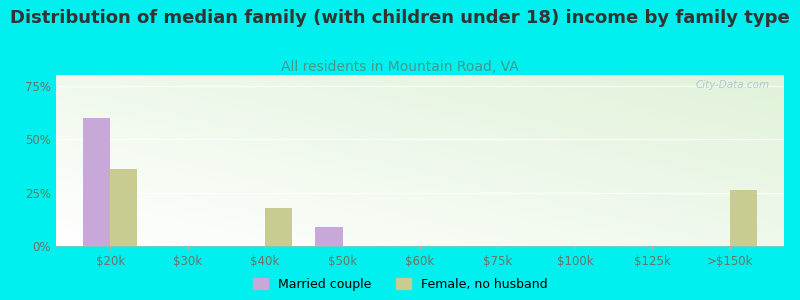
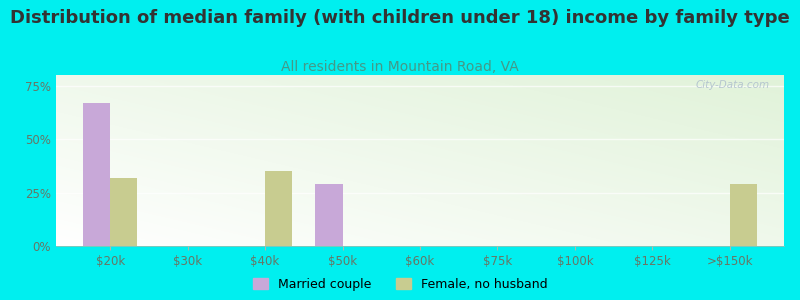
Married couple/$20k: 60% -> 67%
Female, no husband/$20k: 36% -> 32%
Female, no husband/$40k: 18% -> 35%
Married couple/$50k: 9% -> 29%
Female, no husband/>$150k: 26% -> 29%
